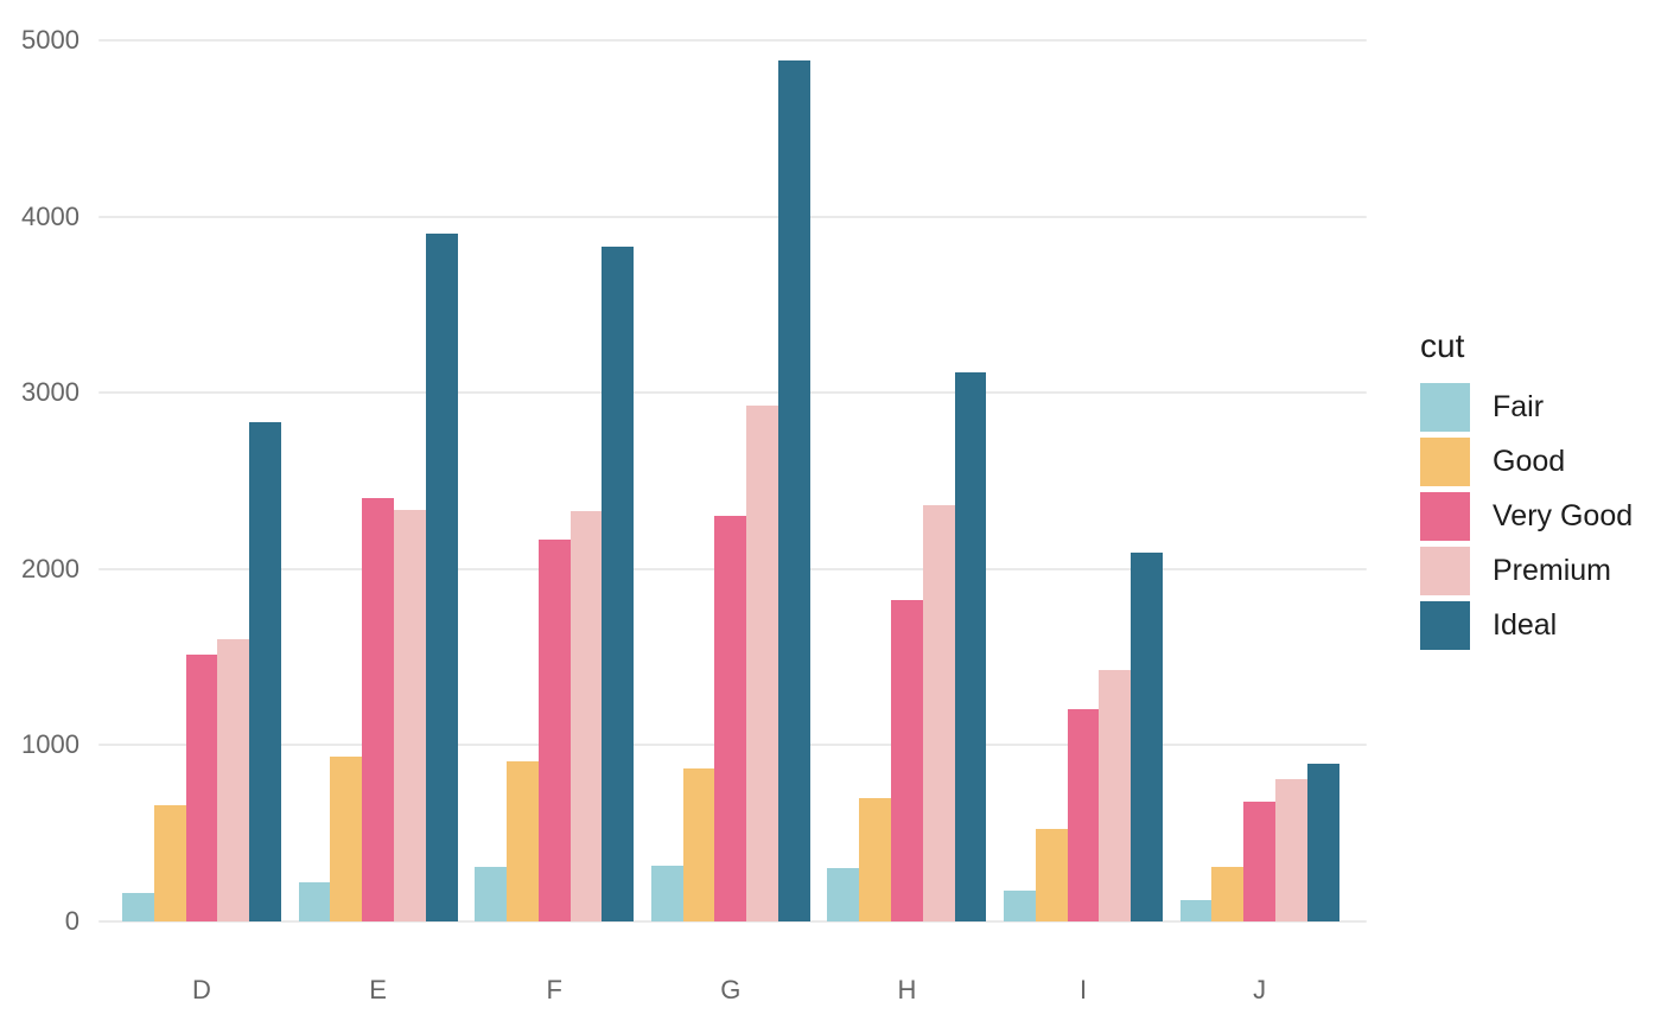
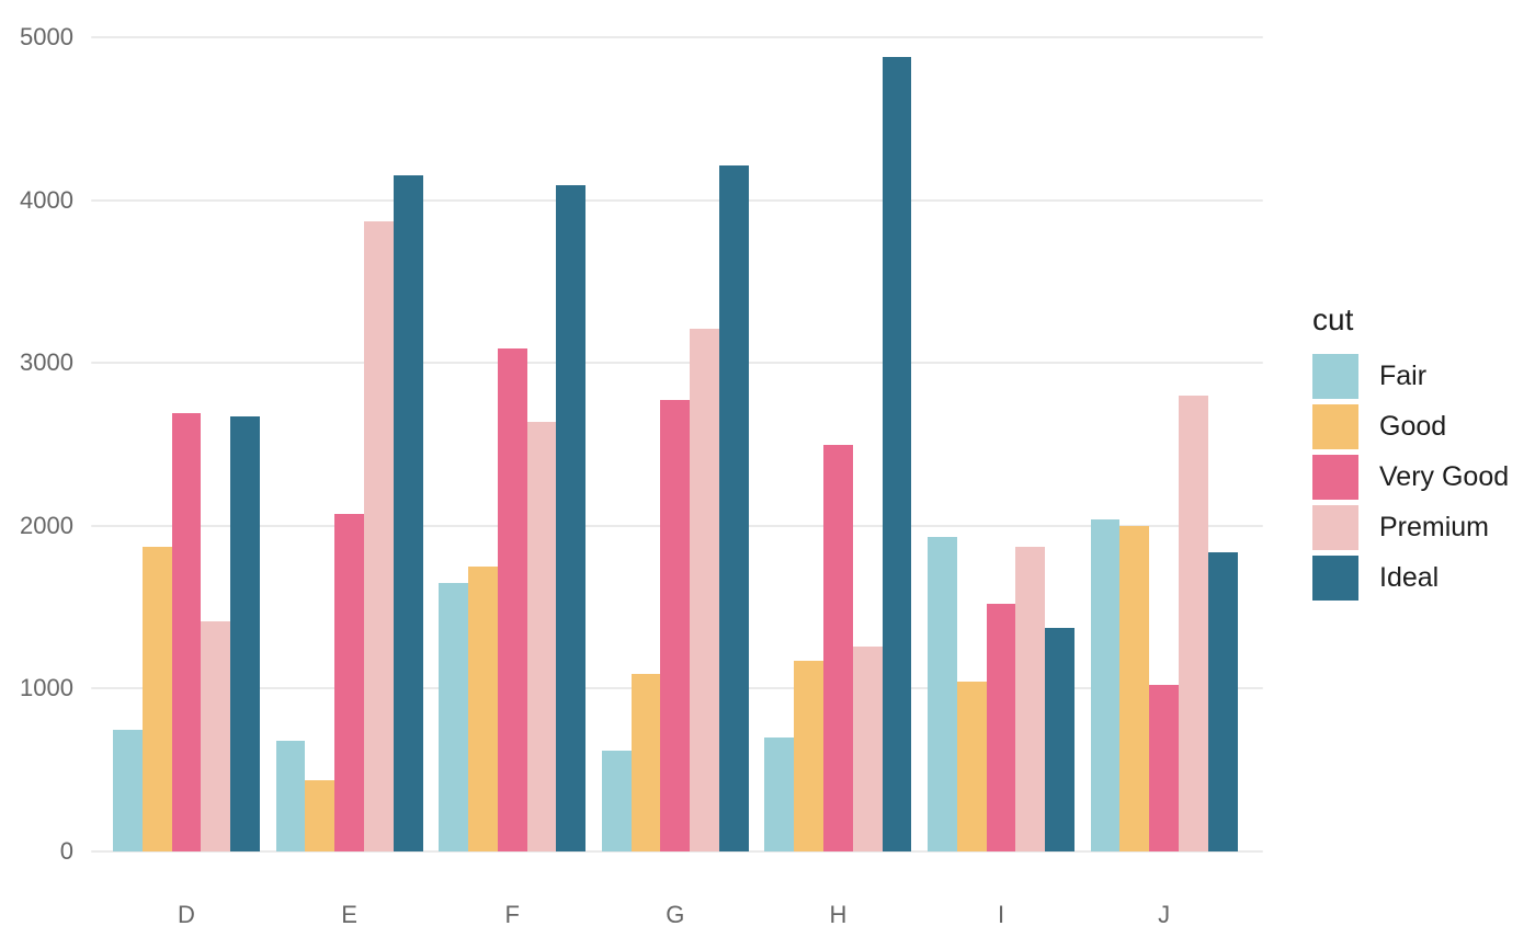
Fair/D: 160 -> 750
Good/D: 660 -> 1870
Very Good/D: 1510 -> 2690
Premium/D: 1600 -> 1410
Ideal/D: 2830 -> 2670
Fair/E: 220 -> 680
Good/E: 930 -> 440
Very Good/E: 2400 -> 2070
Premium/E: 2340 -> 3870
Ideal/E: 3900 -> 4150
Fair/F: 310 -> 1650
Good/F: 910 -> 1750
Very Good/F: 2160 -> 3090
Premium/F: 2330 -> 2640
Ideal/F: 3830 -> 4090
Fair/G: 310 -> 620
Good/G: 870 -> 1090
Very Good/G: 2300 -> 2770
Premium/G: 2920 -> 3210
Ideal/G: 4880 -> 4210
Fair/H: 300 -> 700
Good/H: 700 -> 1170
Very Good/H: 1820 -> 2500
Premium/H: 2360 -> 1260
Ideal/H: 3120 -> 4880
Fair/I: 180 -> 1930
Good/I: 520 -> 1040
Very Good/I: 1200 -> 1520
Premium/I: 1430 -> 1870
Ideal/I: 2090 -> 1370
Fair/J: 120 -> 2040
Good/J: 310 -> 2000
Very Good/J: 680 -> 1020
Premium/J: 810 -> 2800
Ideal/J: 900 -> 1840
